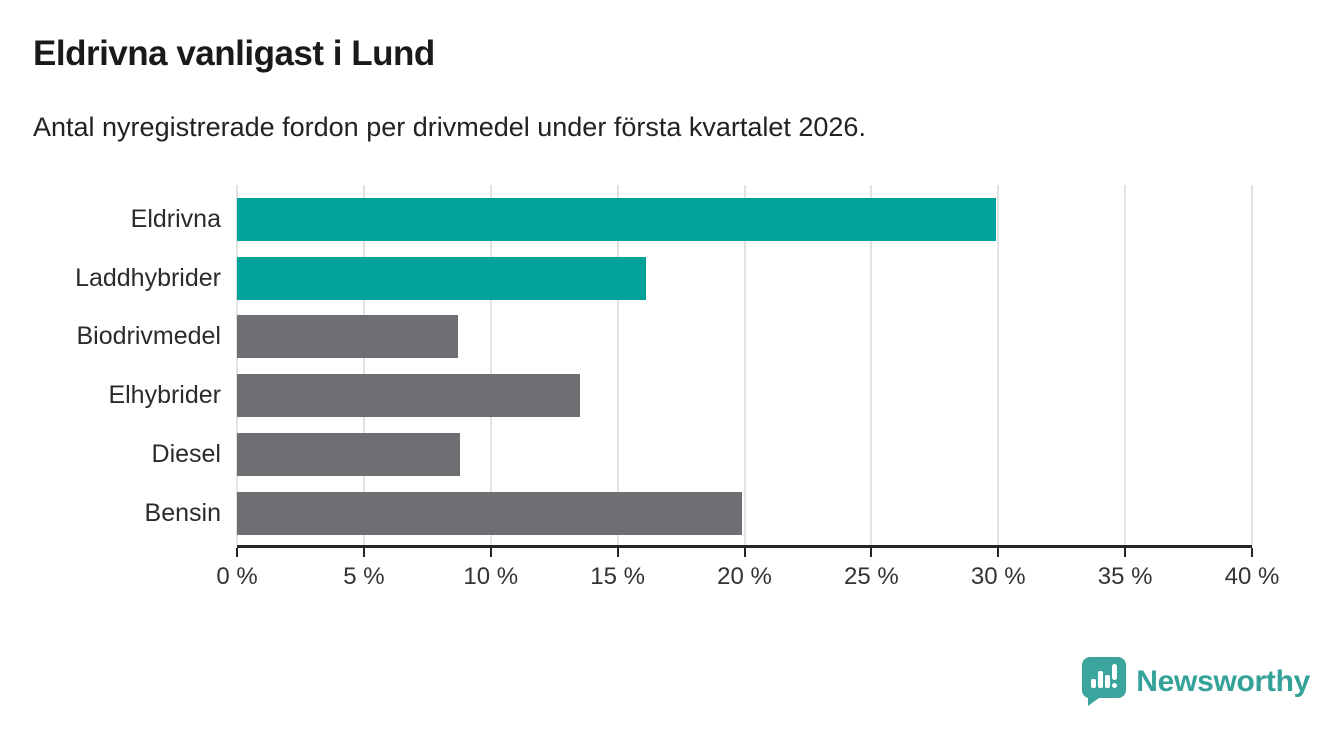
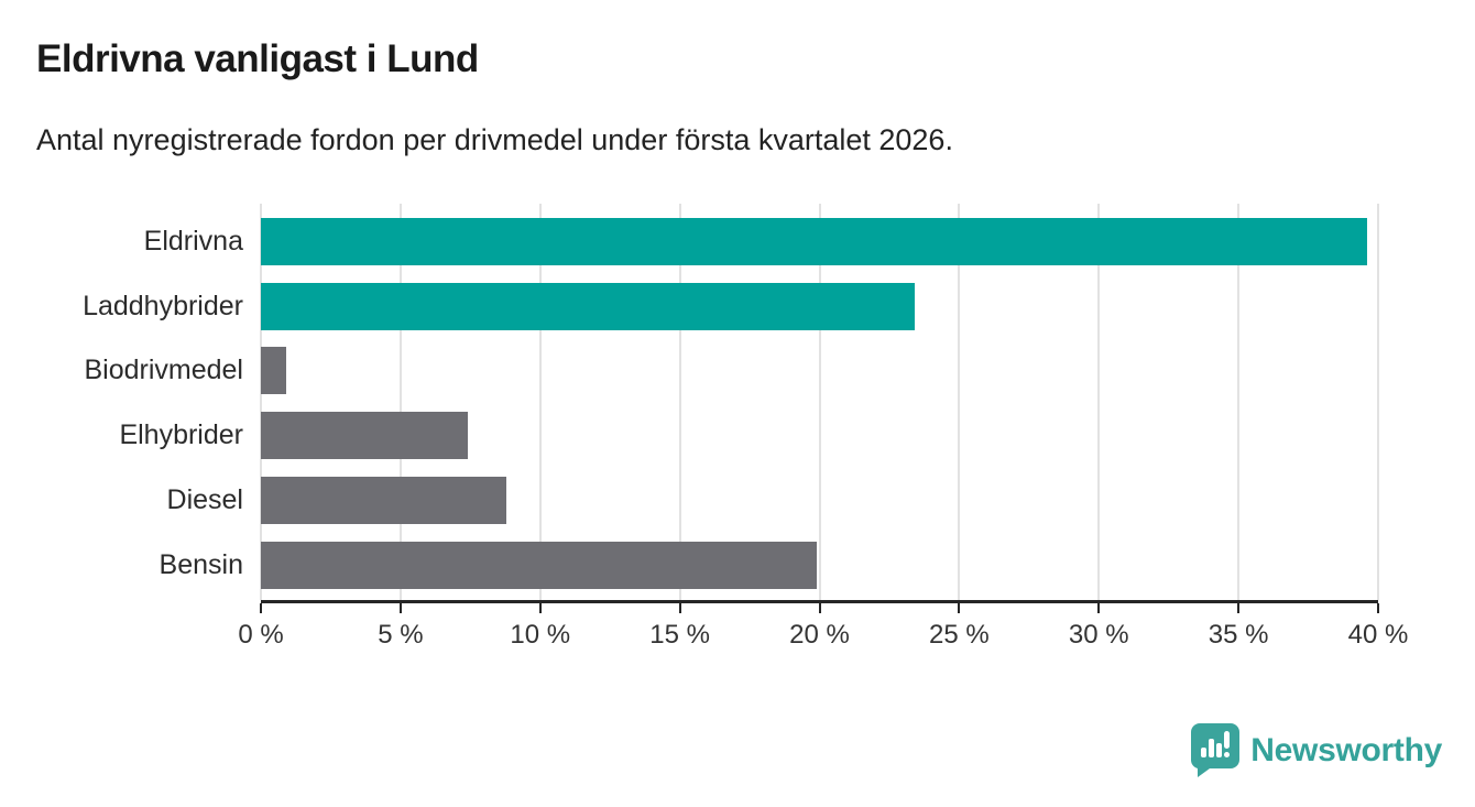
Eldrivna: 29.9% -> 39.6%
Laddhybrider: 16.1% -> 23.4%
Biodrivmedel: 8.7% -> 0.9%
Elhybrider: 13.5% -> 7.4%
